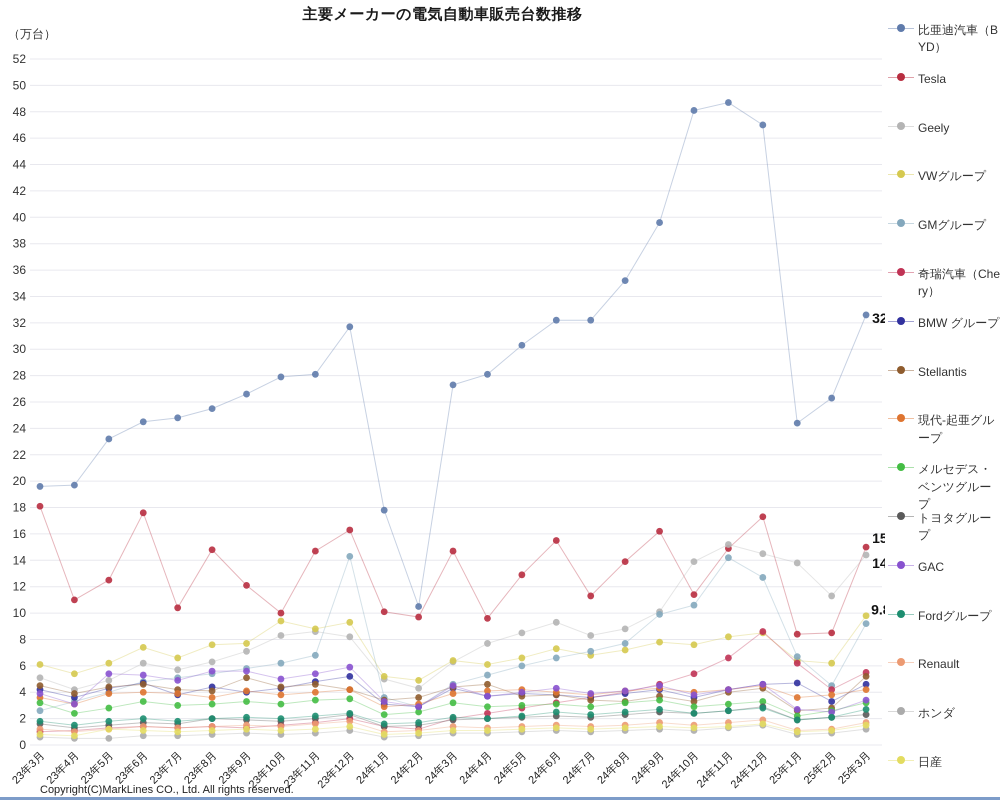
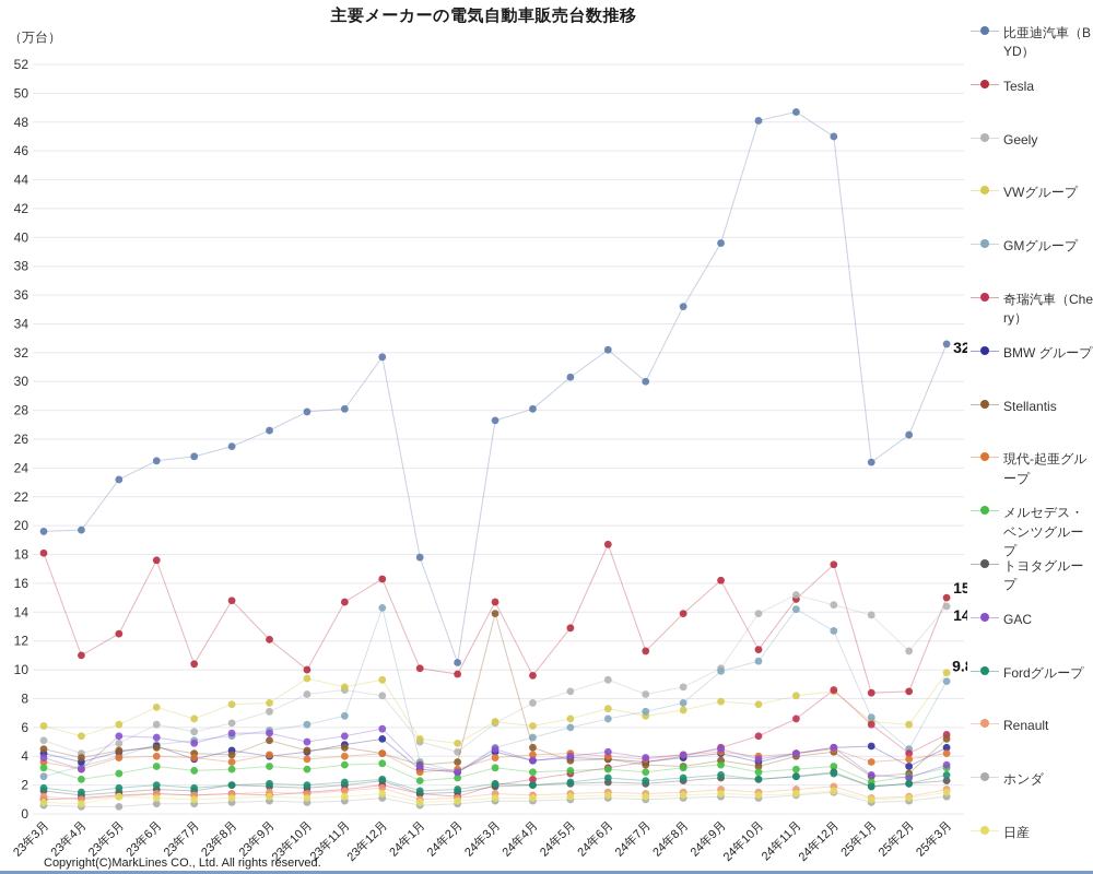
Stellantis/24年3月: 4.4 -> 13.9
Tesla/24年6月: 15.5 -> 18.7
比亜迪汽車（BYD）/24年7月: 32.2 -> 30.0
